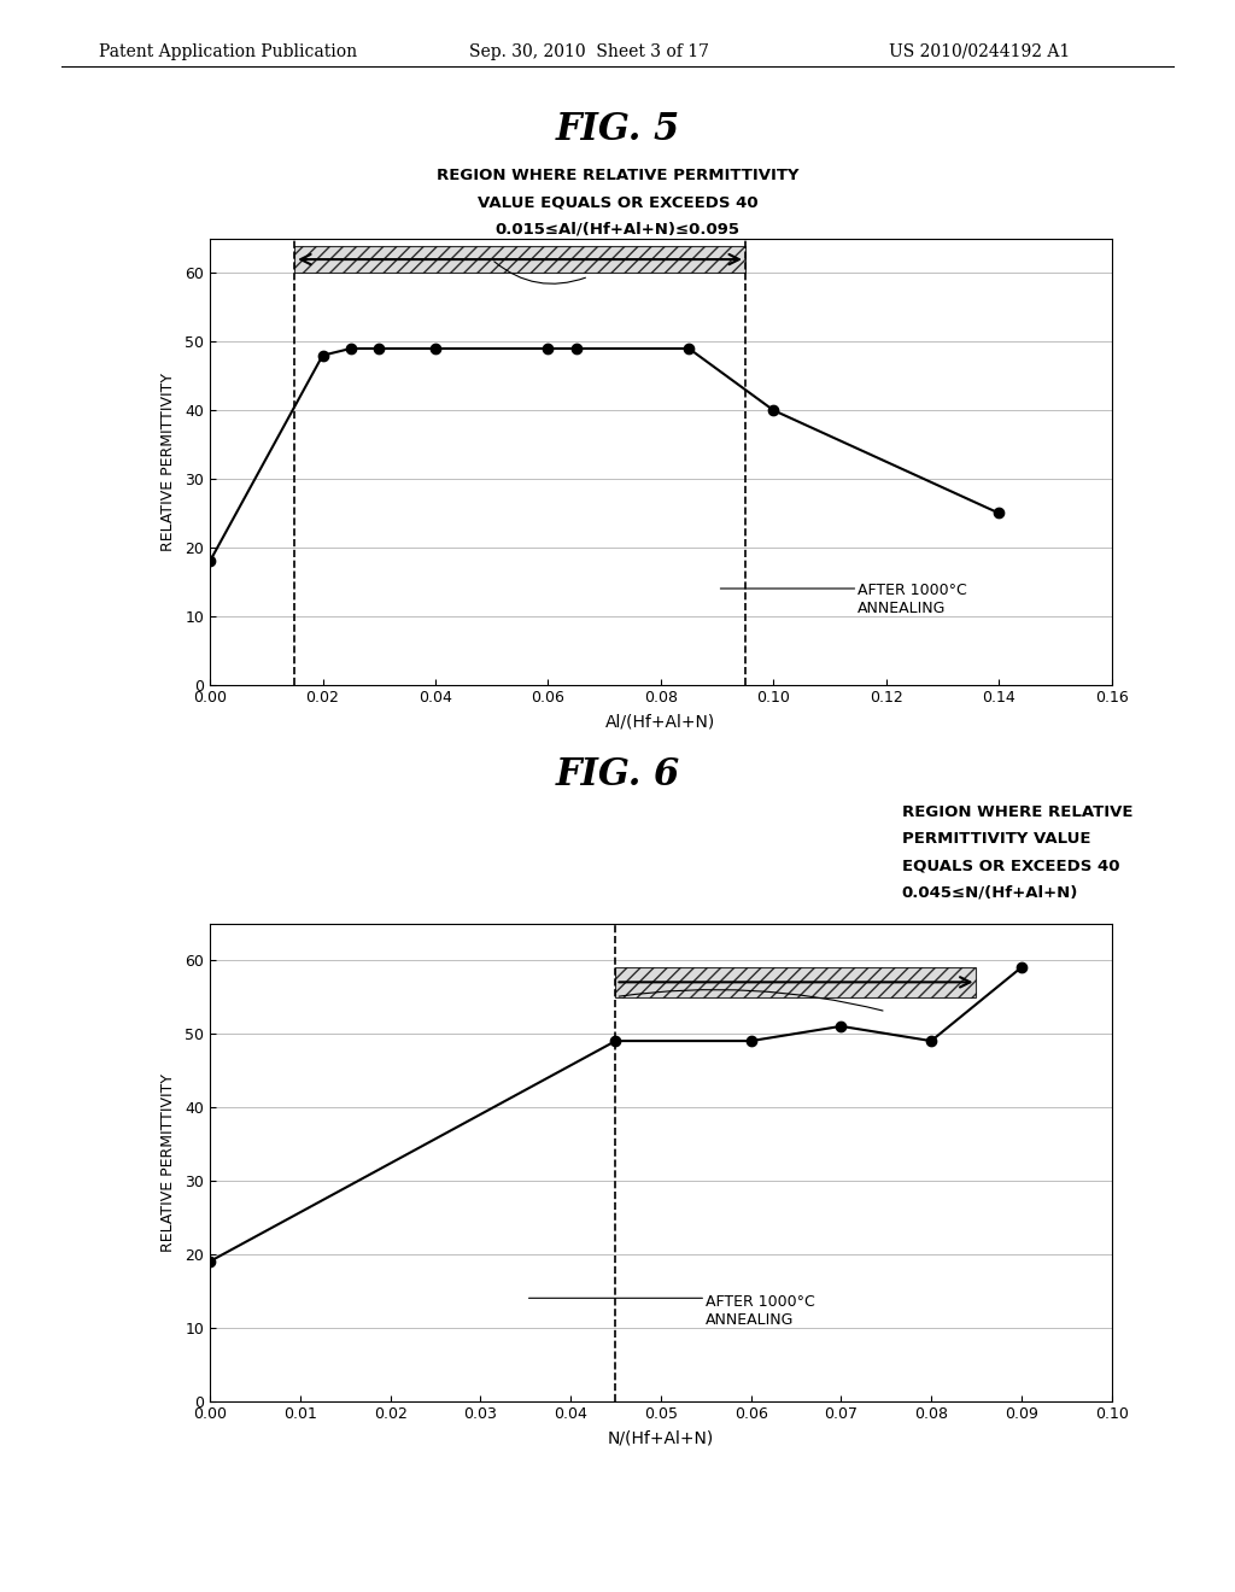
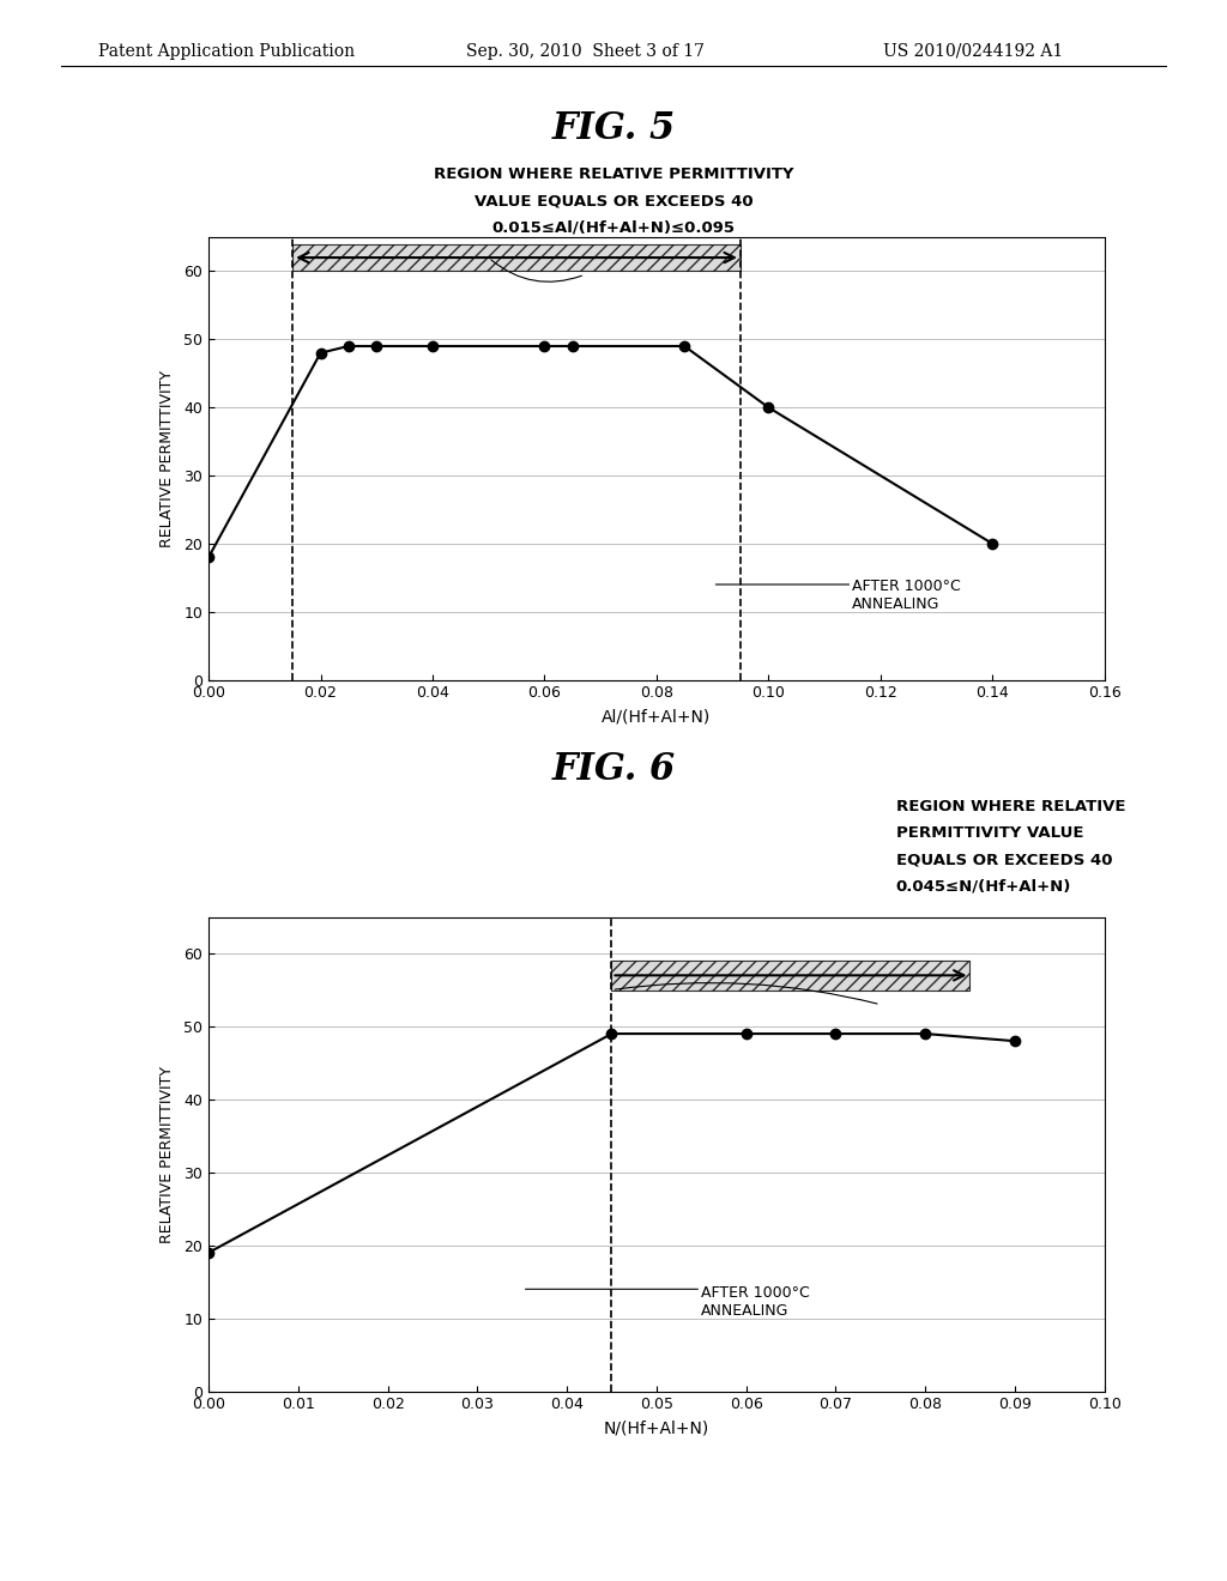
0.14: 25 -> 20
0.07: 51 -> 49
0.09: 59 -> 48
